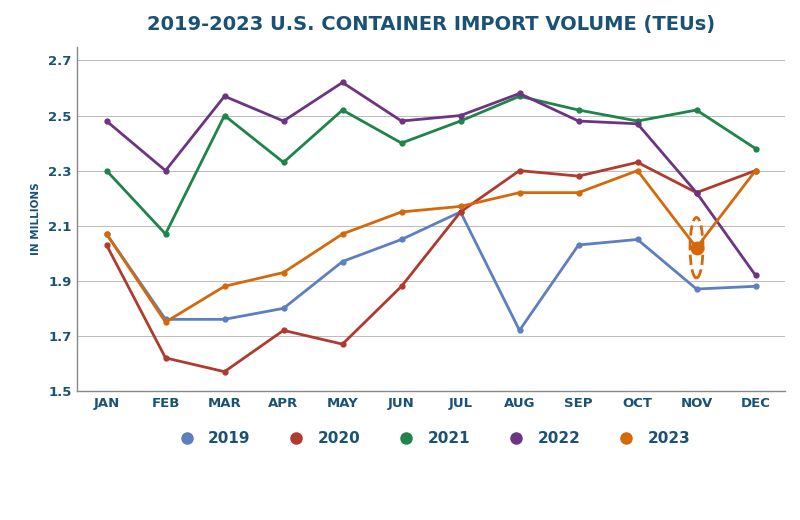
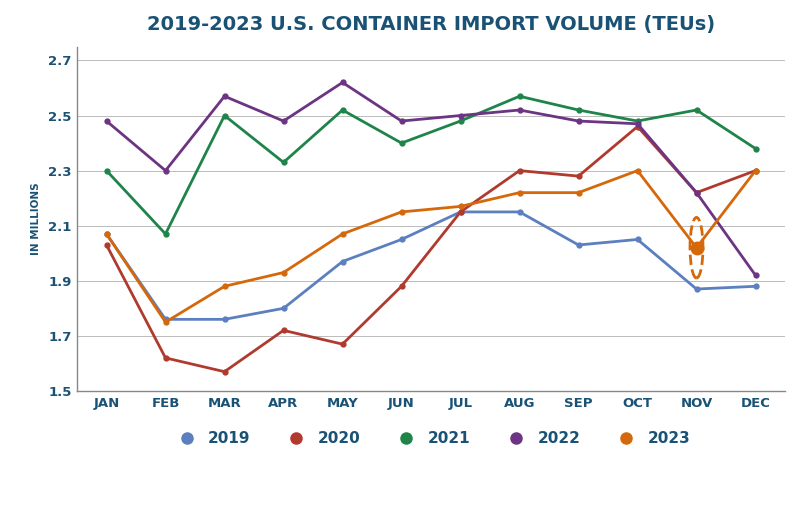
2019/AUG: 1.72 -> 2.15
2022/AUG: 2.58 -> 2.52
2020/OCT: 2.33 -> 2.46
